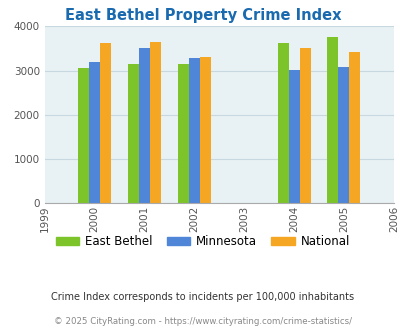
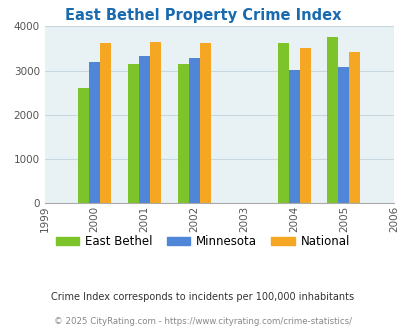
East Bethel/2000: 3050 -> 2600
Minnesota/2001: 3500 -> 3330
National/2002: 3300 -> 3620
